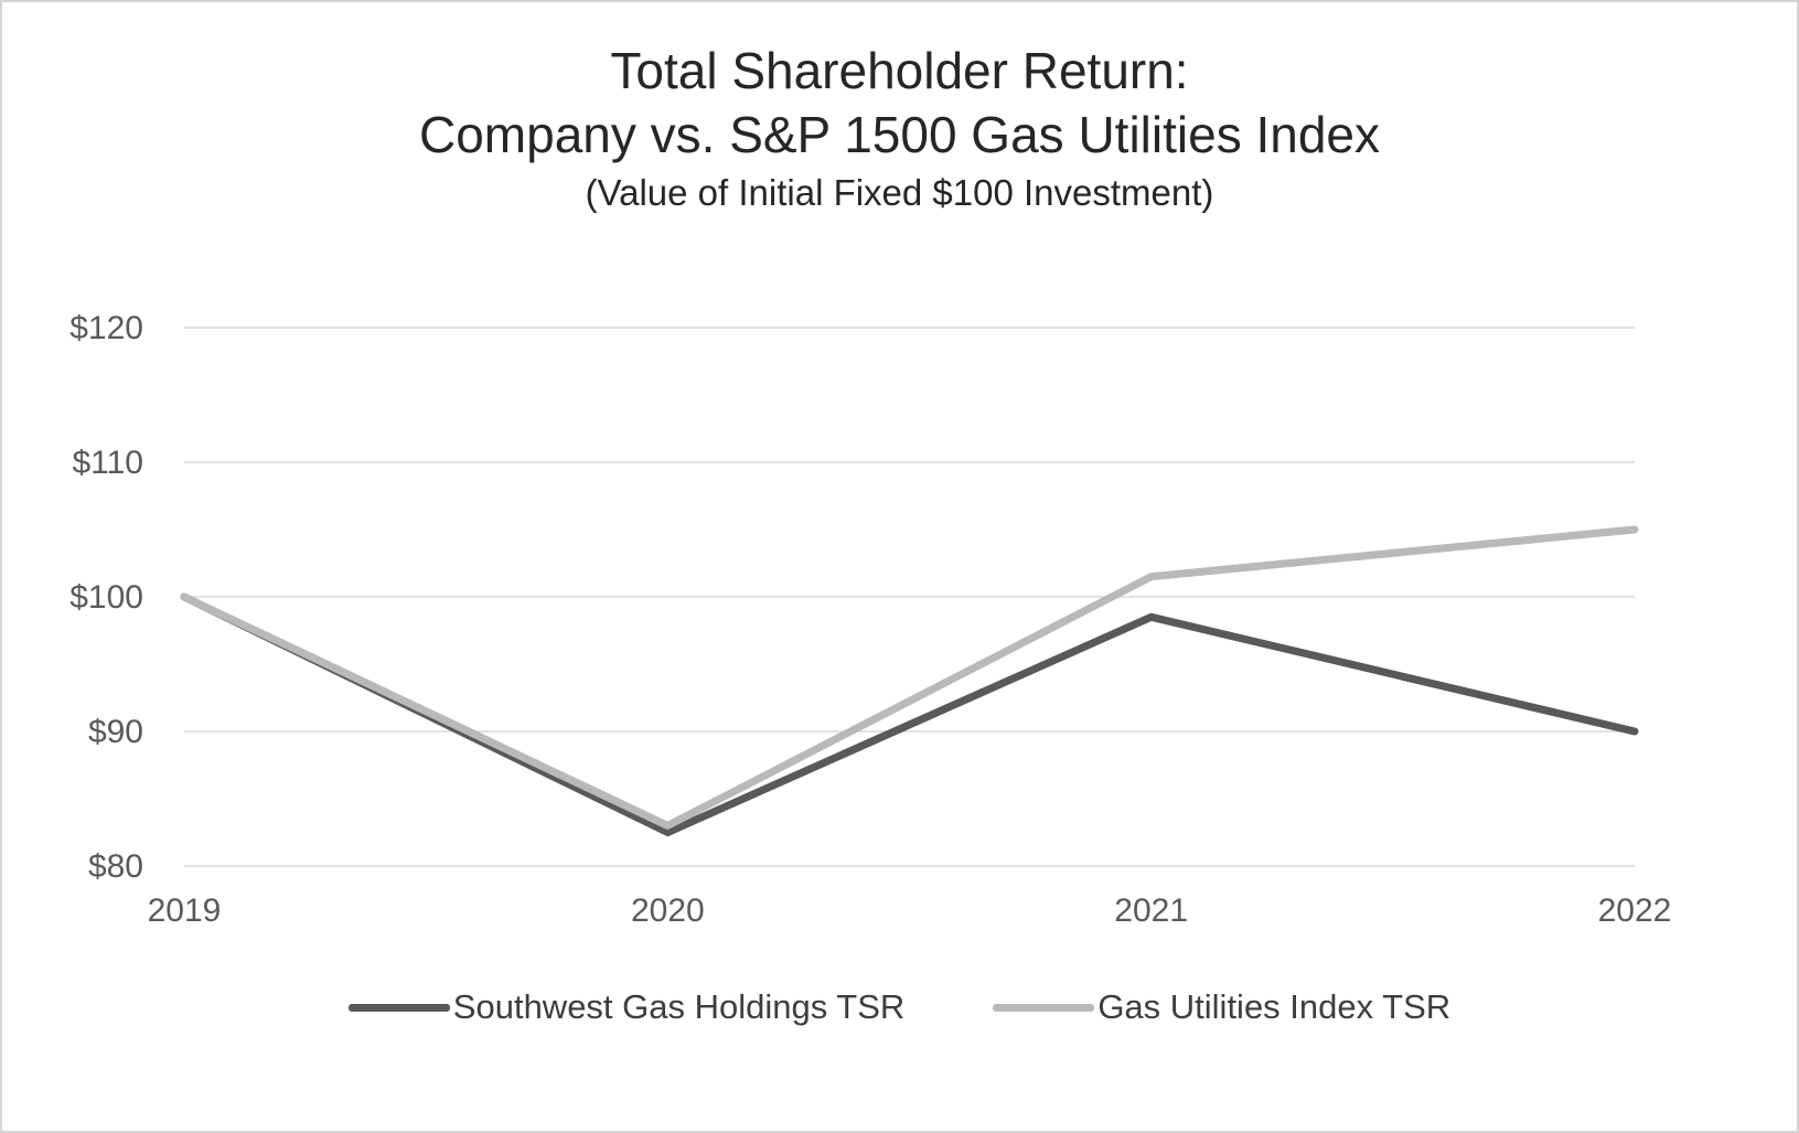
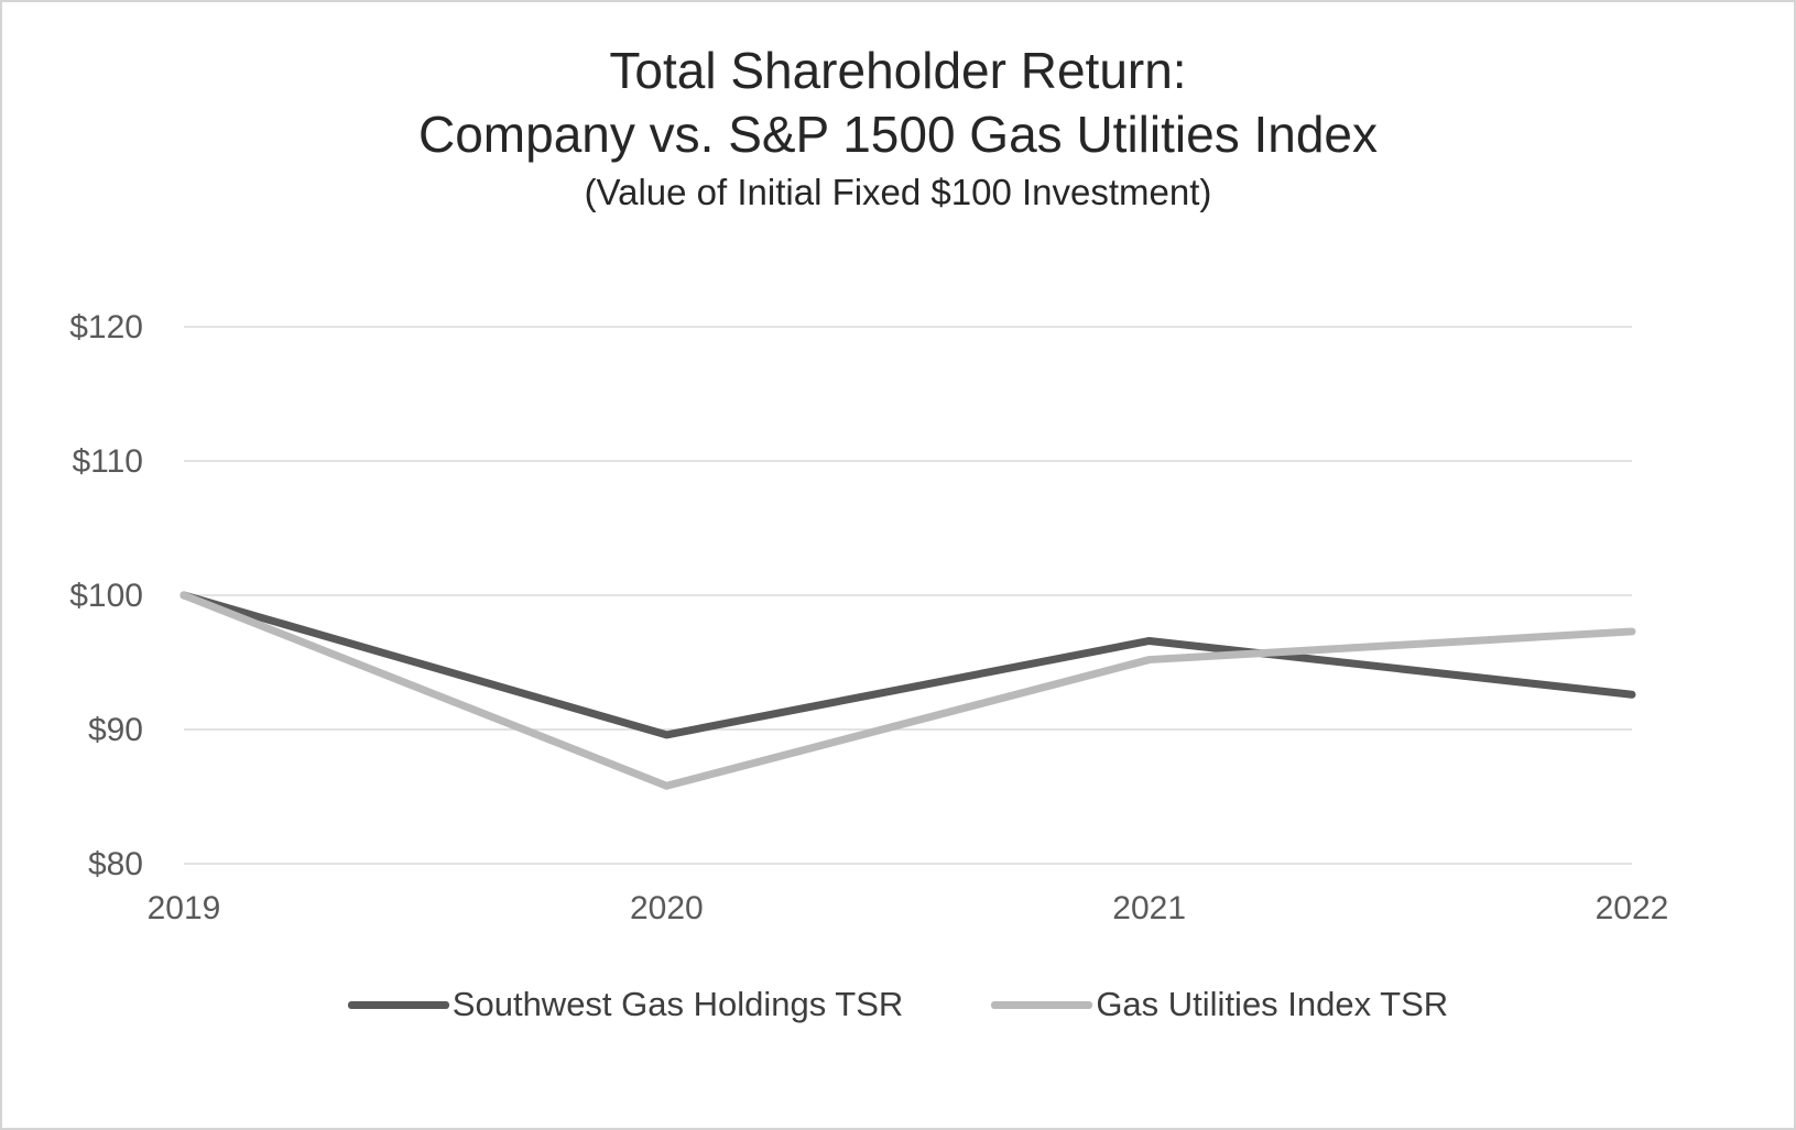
Southwest Gas Holdings TSR/2020: $82.5 -> $89.6
Gas Utilities Index TSR/2020: $83.0 -> $85.8
Southwest Gas Holdings TSR/2021: $98.5 -> $96.6
Gas Utilities Index TSR/2021: $101.5 -> $95.2
Southwest Gas Holdings TSR/2022: $90.0 -> $92.6
Gas Utilities Index TSR/2022: $105.0 -> $97.3
